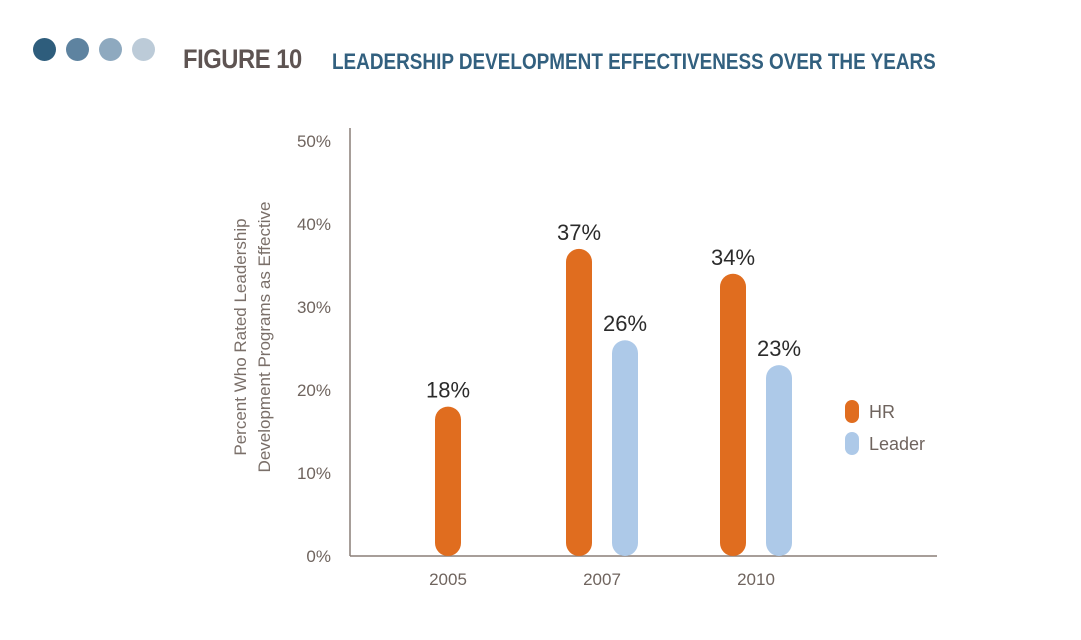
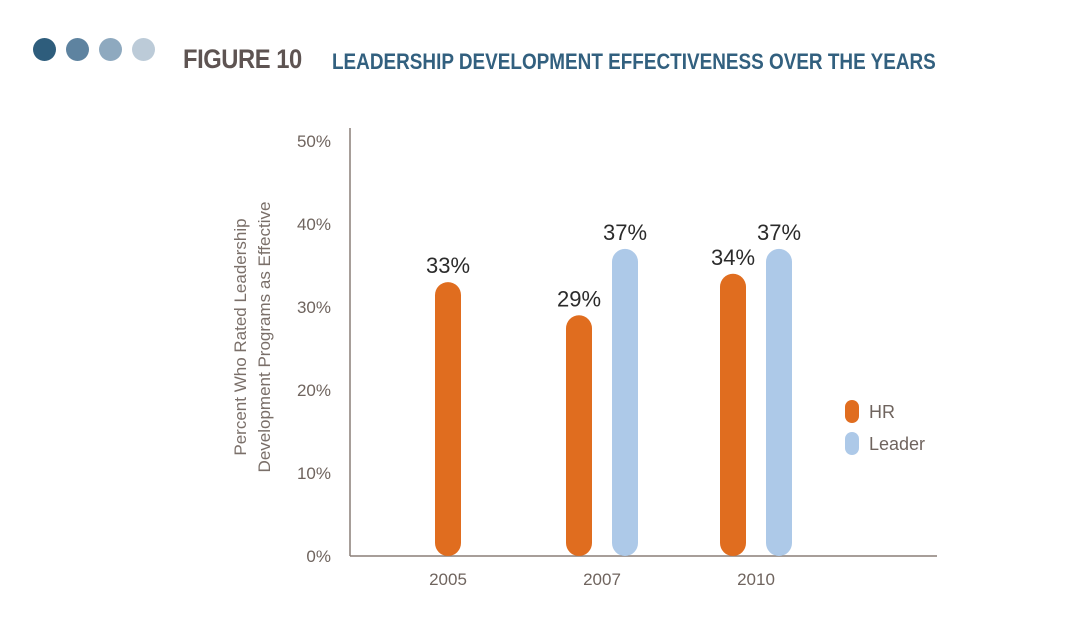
HR/2005: 18% -> 33%
HR/2007: 37% -> 29%
Leader/2007: 26% -> 37%
Leader/2010: 23% -> 37%
